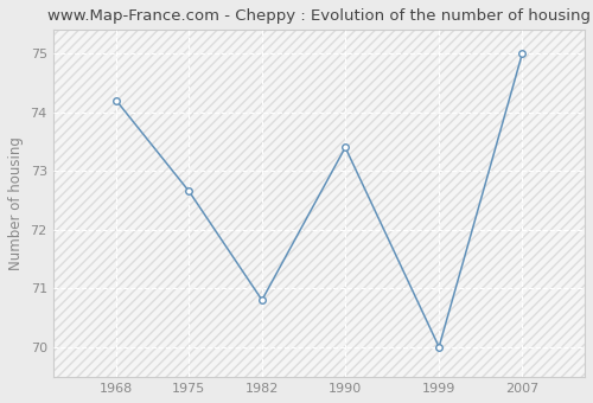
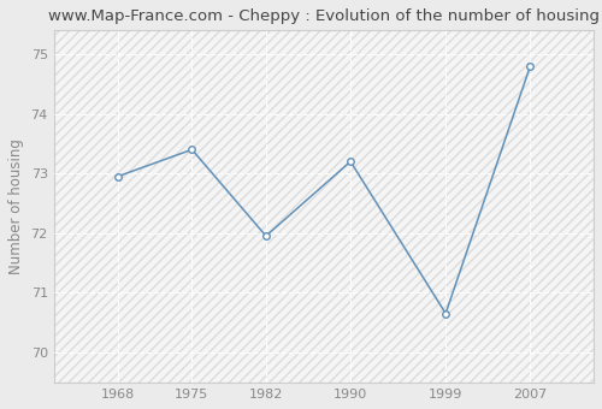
1968: 74.20 -> 72.95
1975: 72.65 -> 73.40
1982: 70.80 -> 71.95
1990: 73.40 -> 73.20
1999: 70.00 -> 70.65
2007: 75.00 -> 74.80
